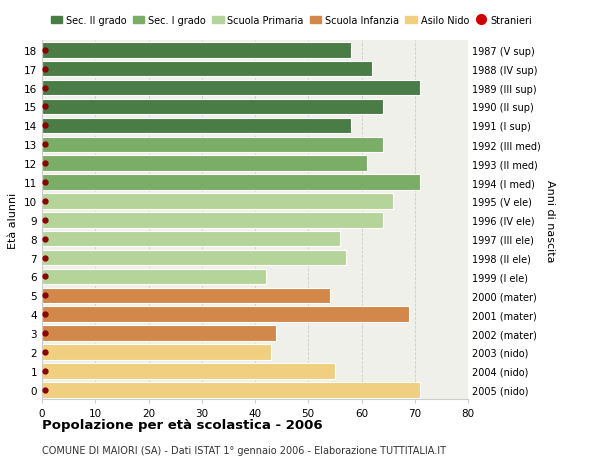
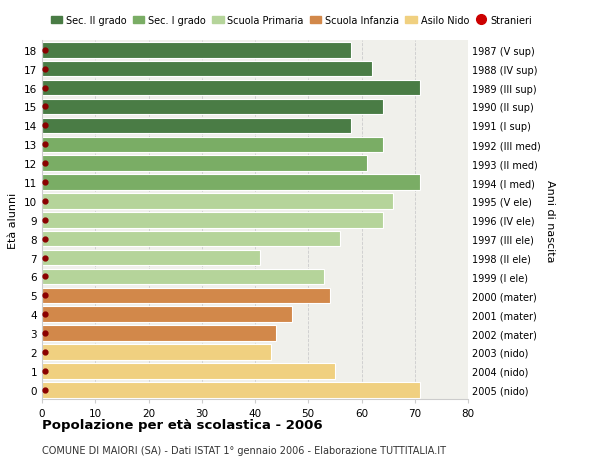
7: 57 -> 41
6: 42 -> 53
4: 69 -> 47
